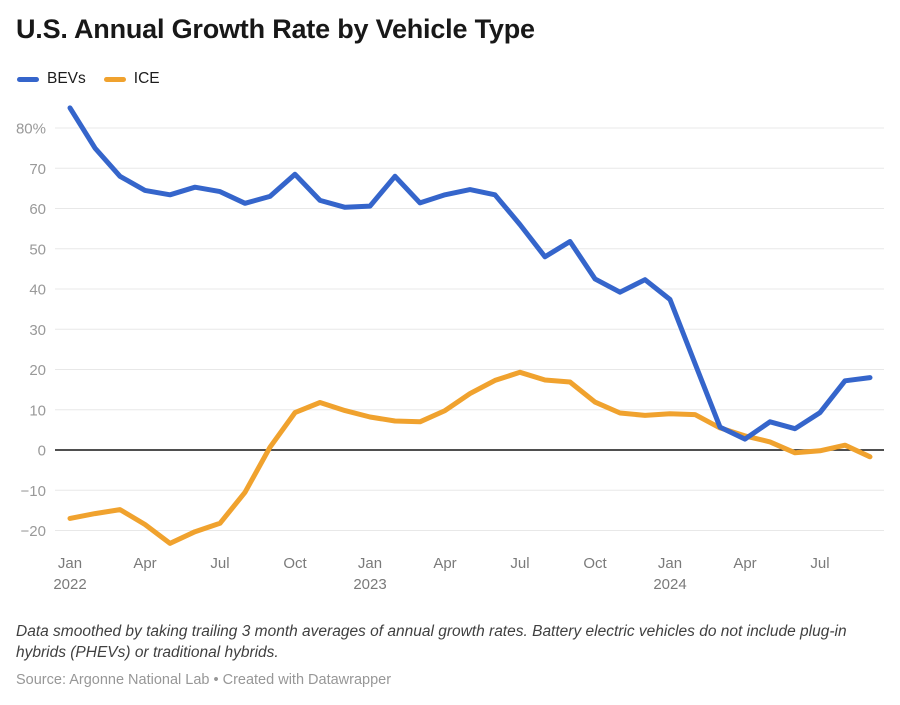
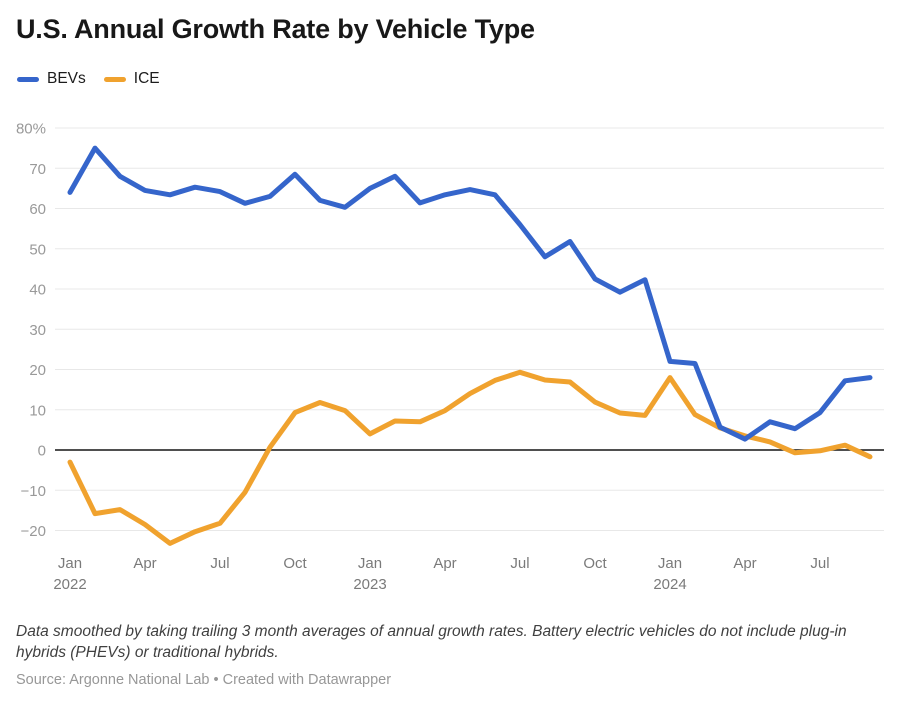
BEVs/Jan 2022: 85% -> 64%
ICE/Jan 2022: -17% -> -3%
BEVs/Jan 2023: 61% -> 65%
ICE/Jan 2023: 8% -> 4%
BEVs/Jan 2024: 37% -> 22%
ICE/Jan 2024: 9% -> 18%
